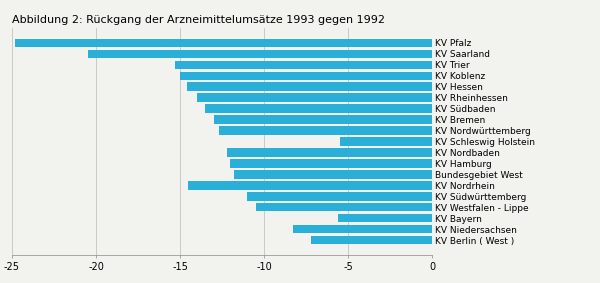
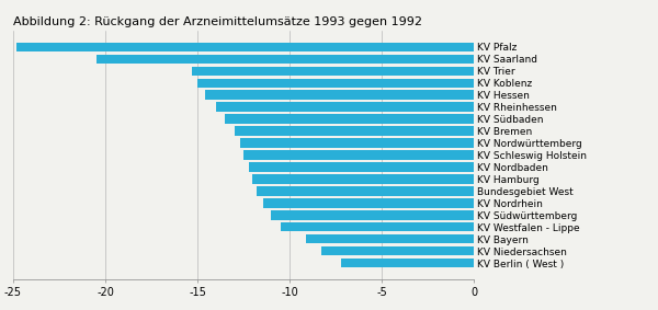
KV Schleswig Holstein: -5.5 -> -12.5
KV Nordrhein: -14.5 -> -11.4
KV Bayern: -5.6 -> -9.1
